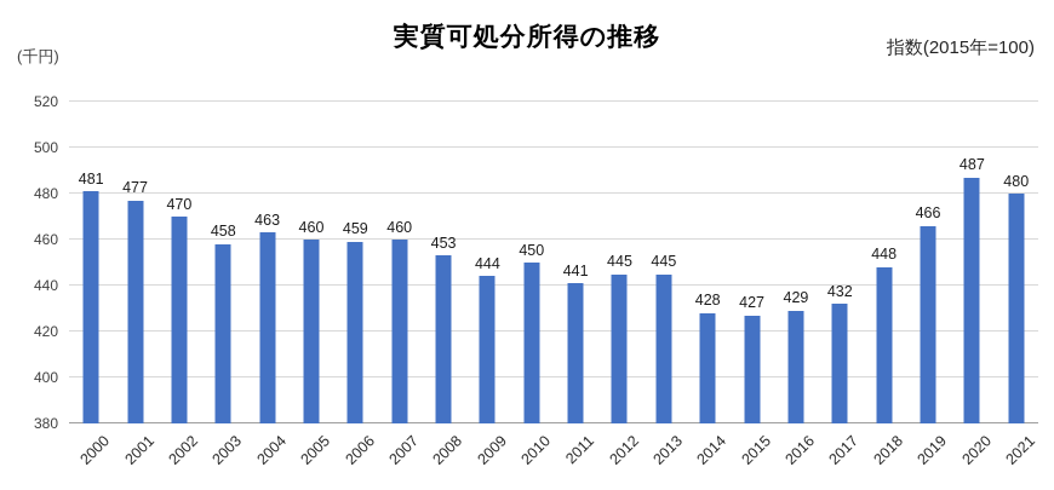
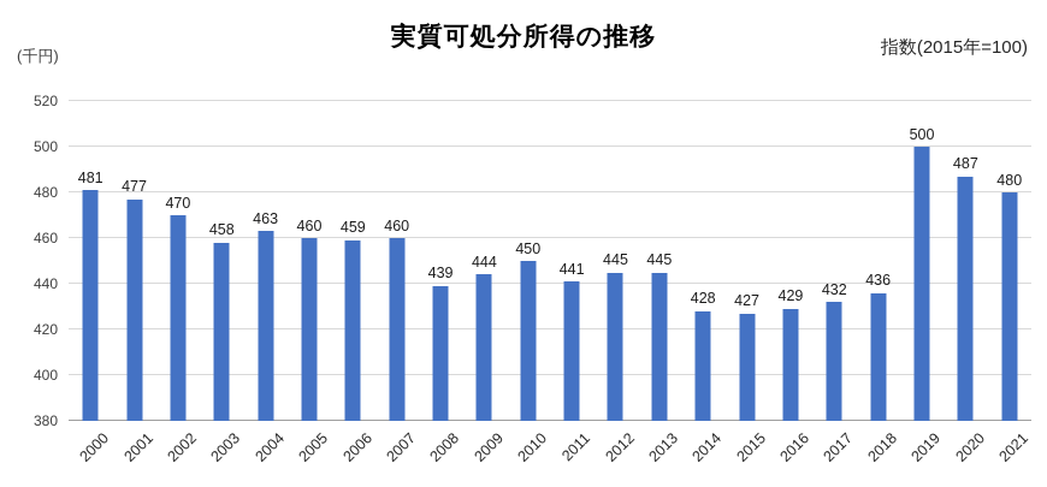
2008: 453 -> 439
2018: 448 -> 436
2019: 466 -> 500
